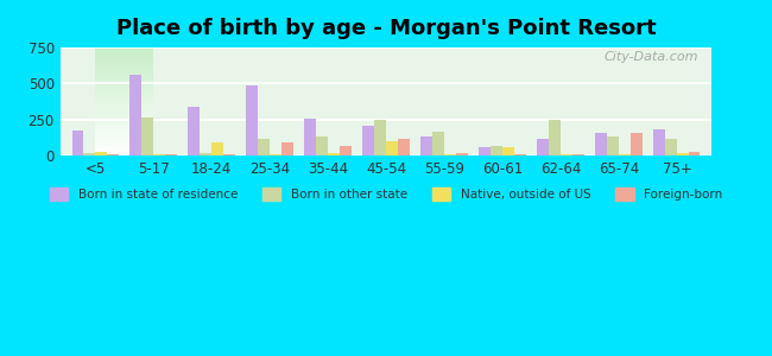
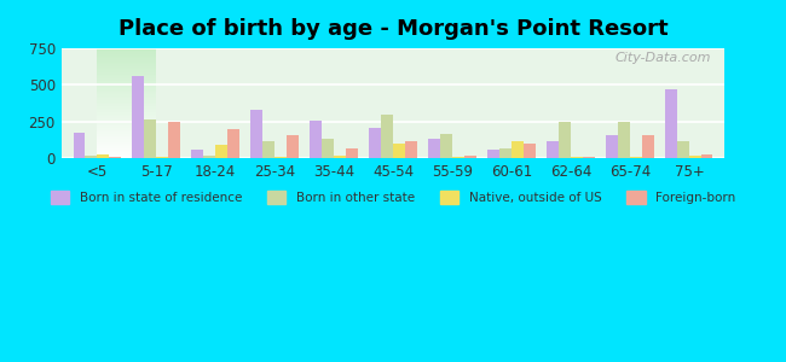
Foreign-born/5-17: 10 -> 250
Born in state of residence/18-24: 340 -> 60
Foreign-born/18-24: 10 -> 200
Born in state of residence/25-34: 490 -> 330
Foreign-born/25-34: 90 -> 160
Born in other state/45-54: 240 -> 300
Native, outside of US/60-61: 60 -> 120
Foreign-born/60-61: 10 -> 100
Born in other state/65-74: 140 -> 250
Born in state of residence/75+: 180 -> 470
